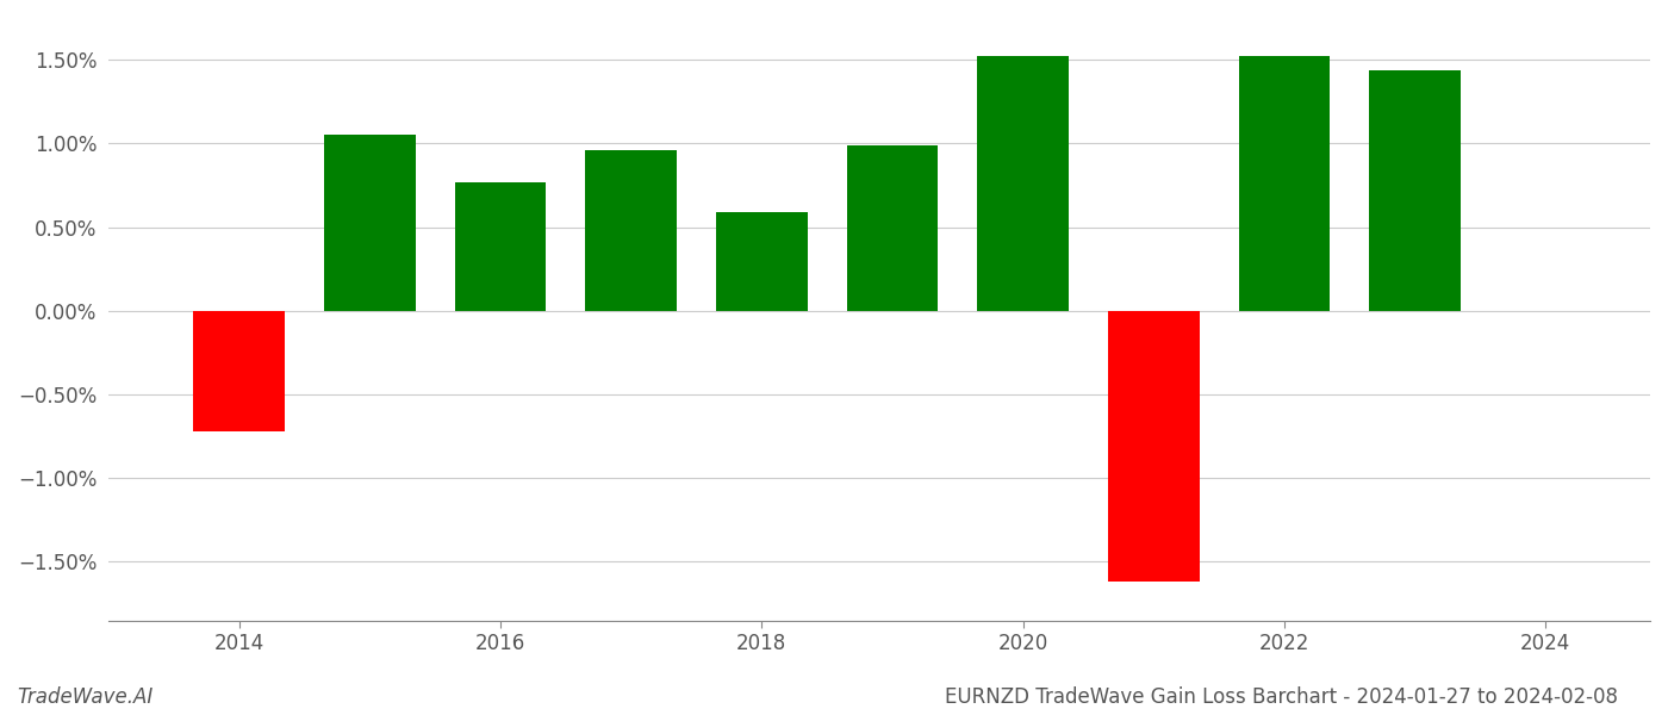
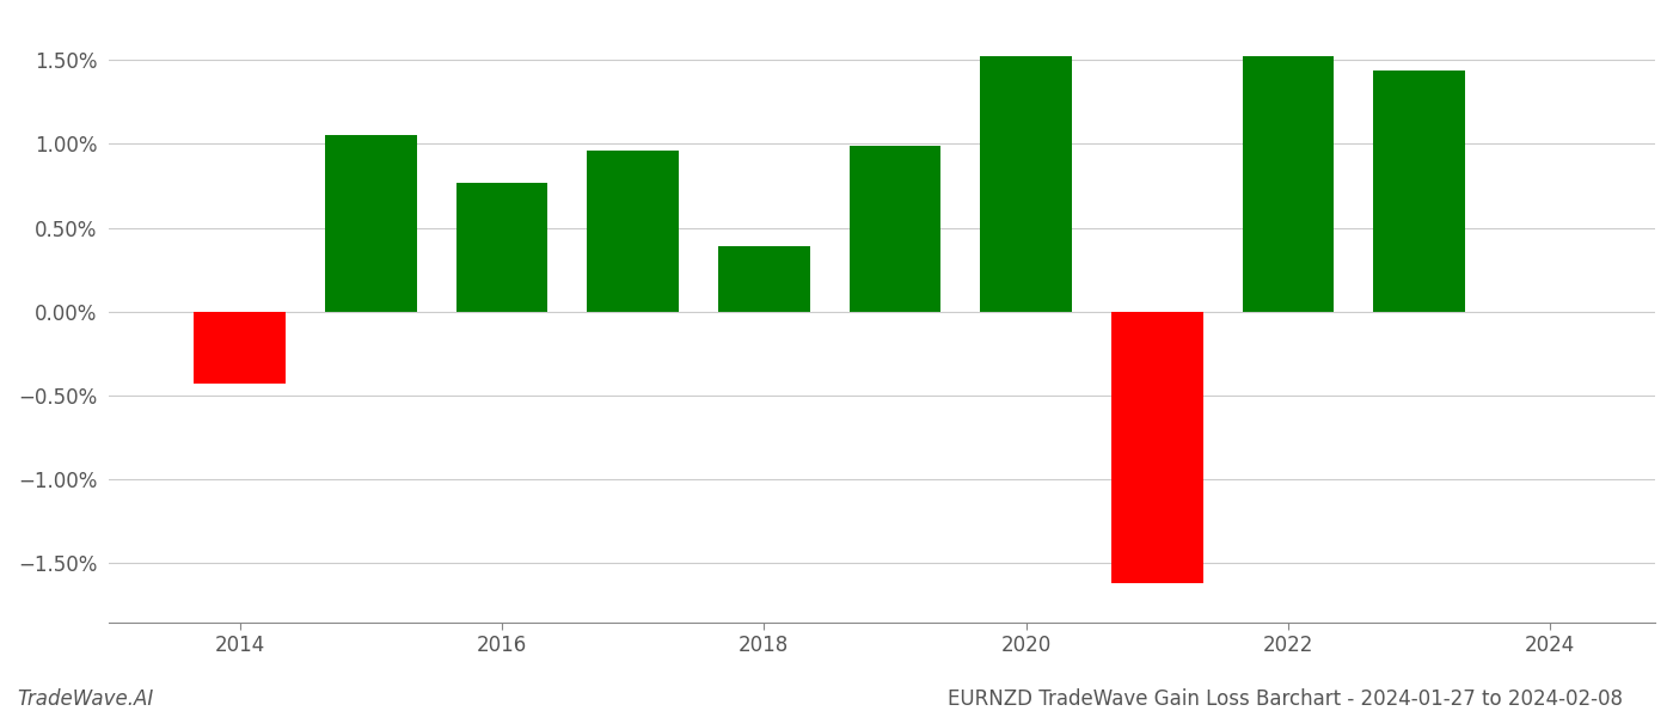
2014: -0.72% -> -0.43%
2018: 0.59% -> 0.39%
